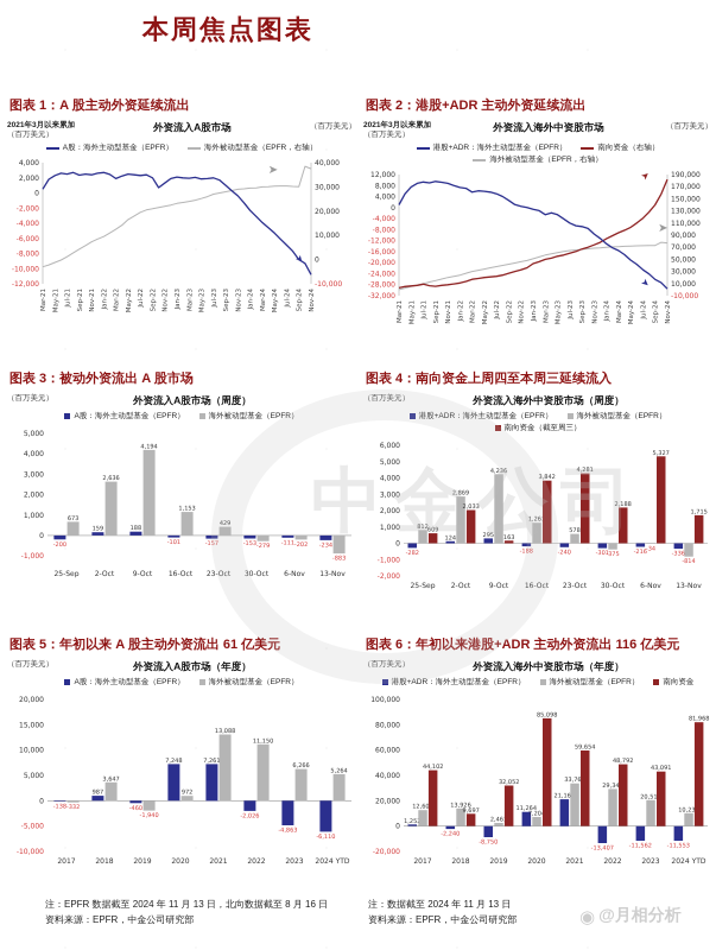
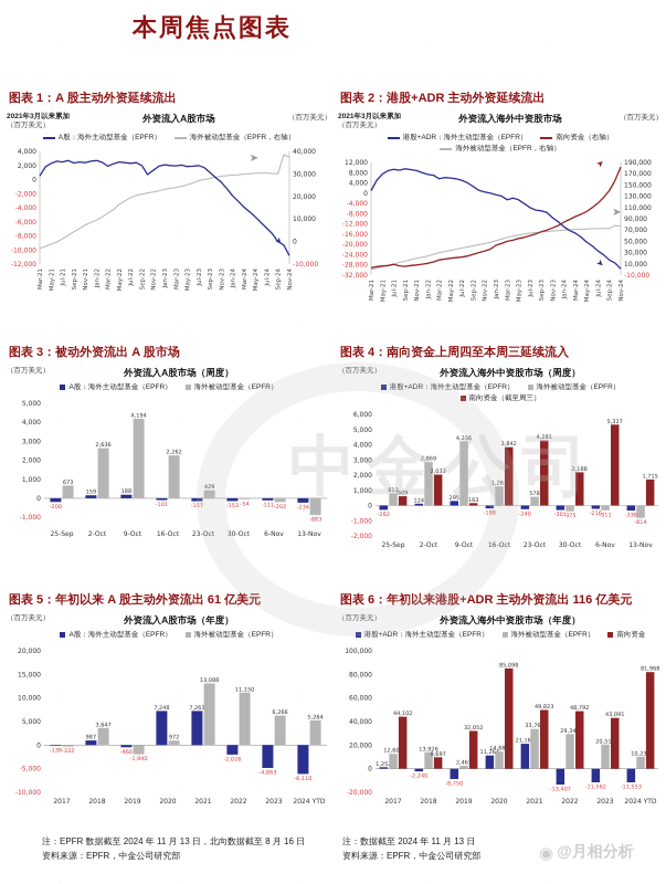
外资流入A股市场（周度）/海外被动型基金（EPFR）/16-Oct: 1,153 -> 2,262
外资流入A股市场（周度）/海外被动型基金（EPFR）/30-Oct: -279 -> -54
外资流入海外中资股市场（周度）/海外被动型基金（EPFR）/6-Nov: -34 -> -311
外资流入海外中资股市场（年度）/海外被动型基金（EPFR）/2020: 7,204 -> 14,688
外资流入海外中资股市场（年度）/南向资金/2021: 59,654 -> 49,823
